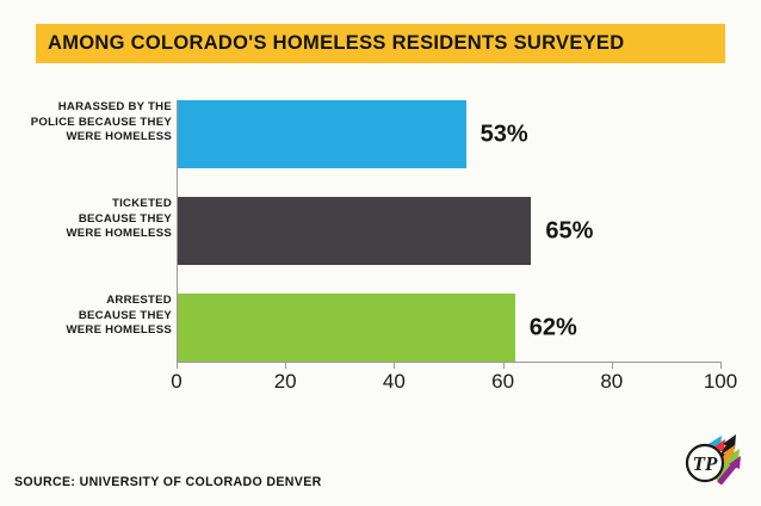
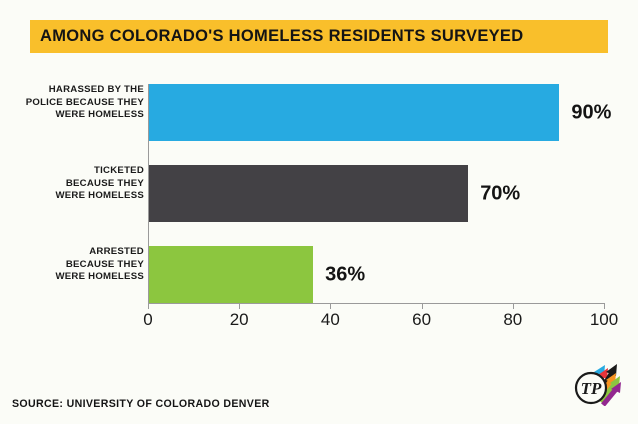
HARASSED BY THE POLICE BECAUSE THEY WERE HOMELESS: 53% -> 90%
TICKETED BECAUSE THEY WERE HOMELESS: 65% -> 70%
ARRESTED BECAUSE THEY WERE HOMELESS: 62% -> 36%
